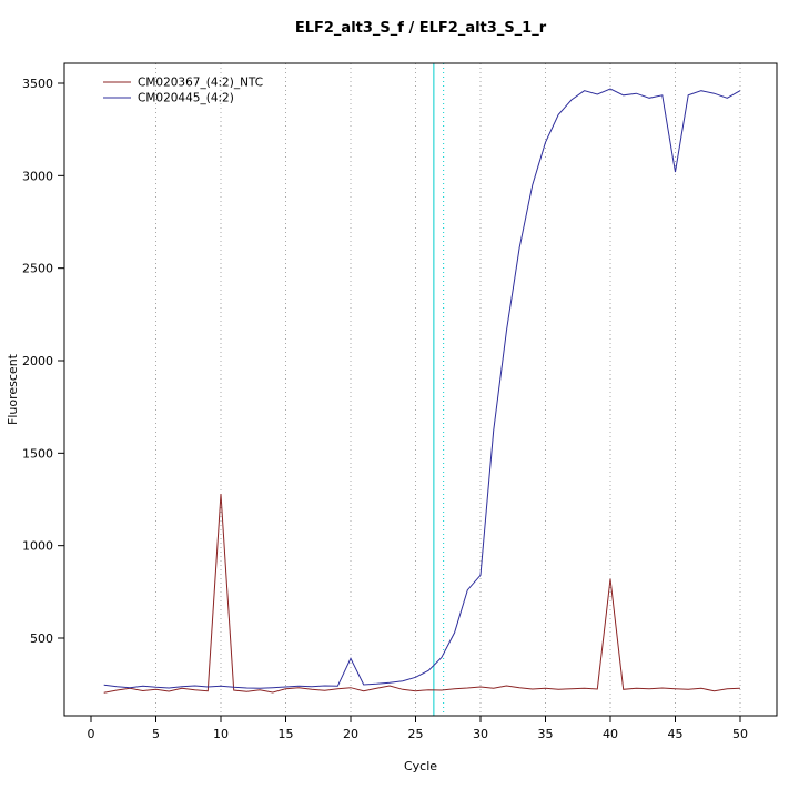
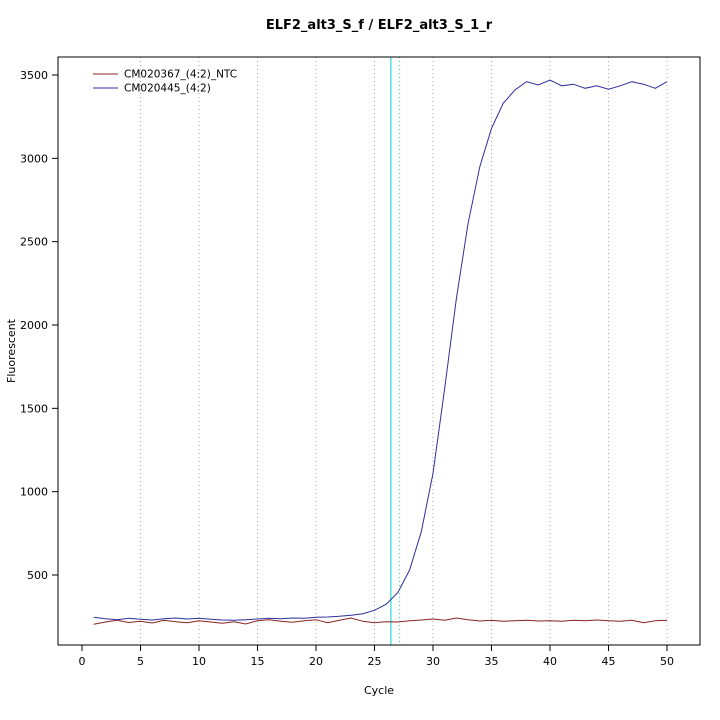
CM020367_(4:2)_NTC/10: 1280 -> 230
CM020445_(4:2)/20: 390 -> 250
CM020445_(4:2)/30: 840 -> 1110
CM020367_(4:2)_NTC/40: 820 -> 230
CM020445_(4:2)/45: 3020 -> 3420
